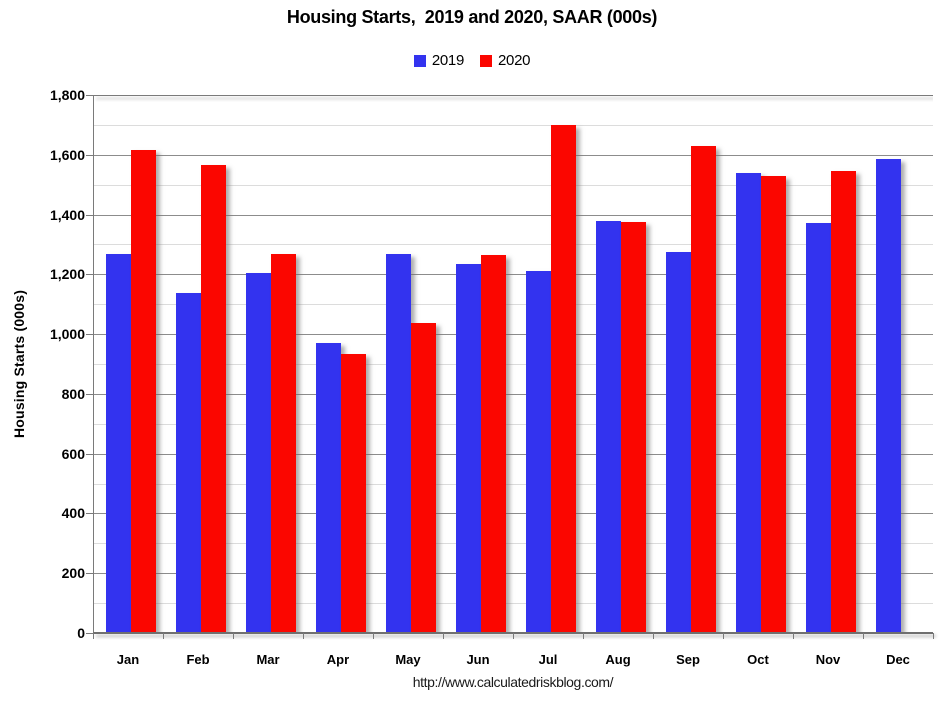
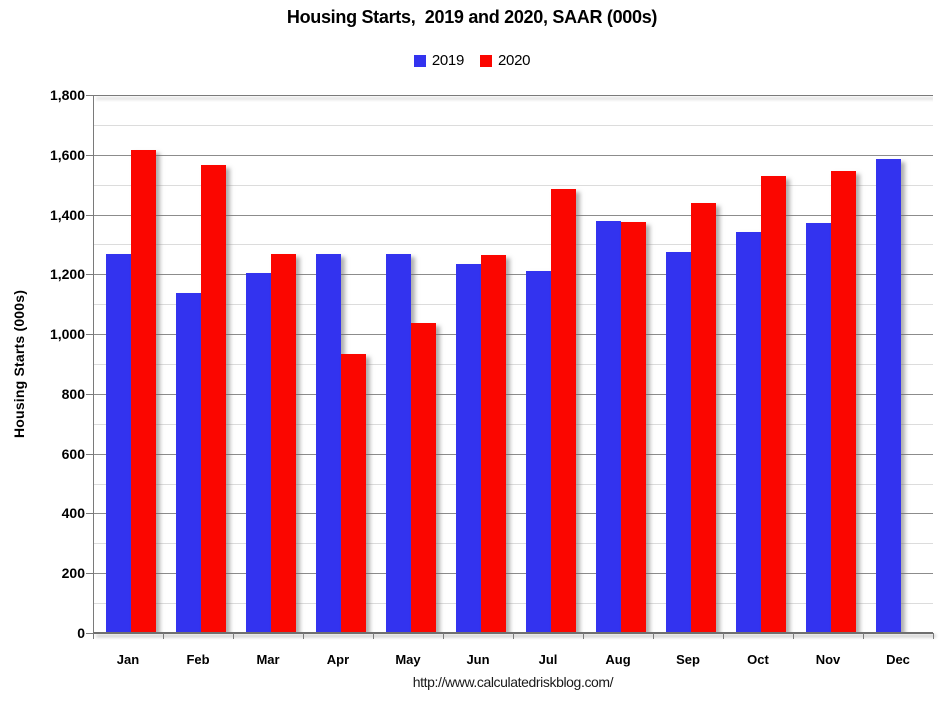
2019/Apr: 970 -> 1270
2020/Jul: 1700 -> 1490
2020/Sep: 1630 -> 1440
2019/Oct: 1540 -> 1340
